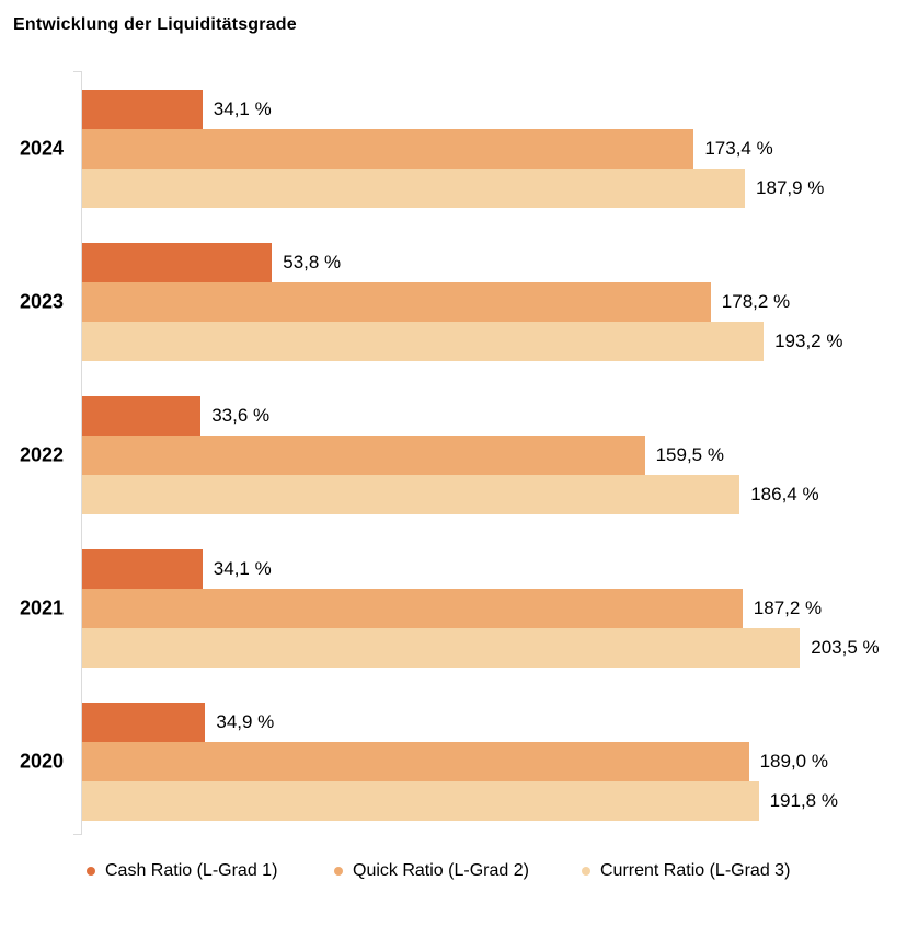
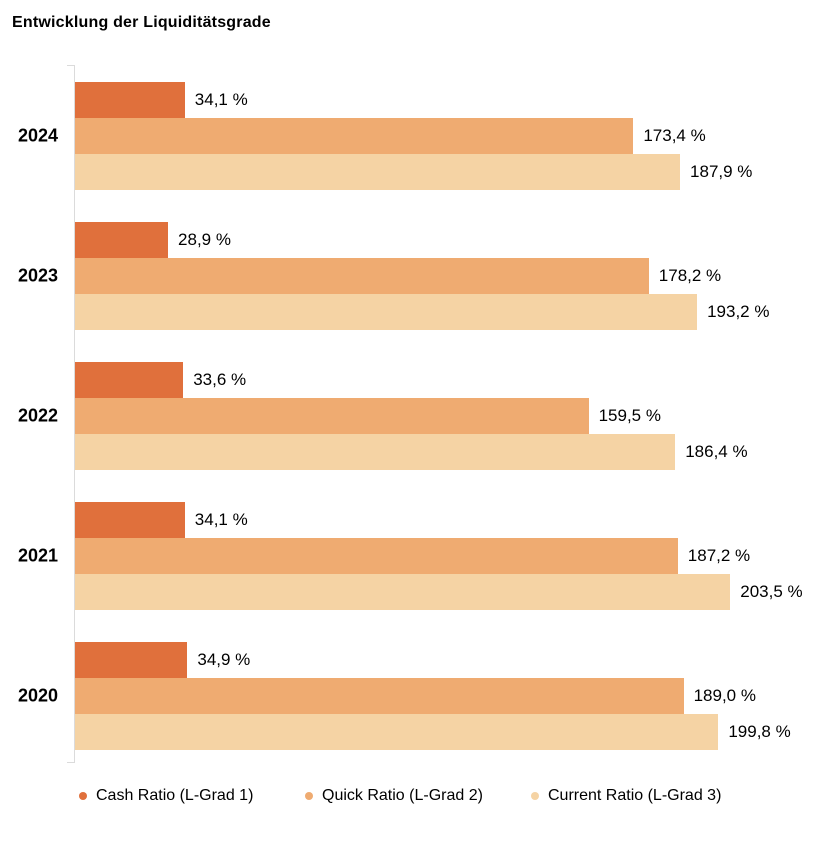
Cash Ratio (L-Grad 1)/2023: 53,8 -> 28,9
Current Ratio (L-Grad 3)/2020: 191,8 -> 199,8
